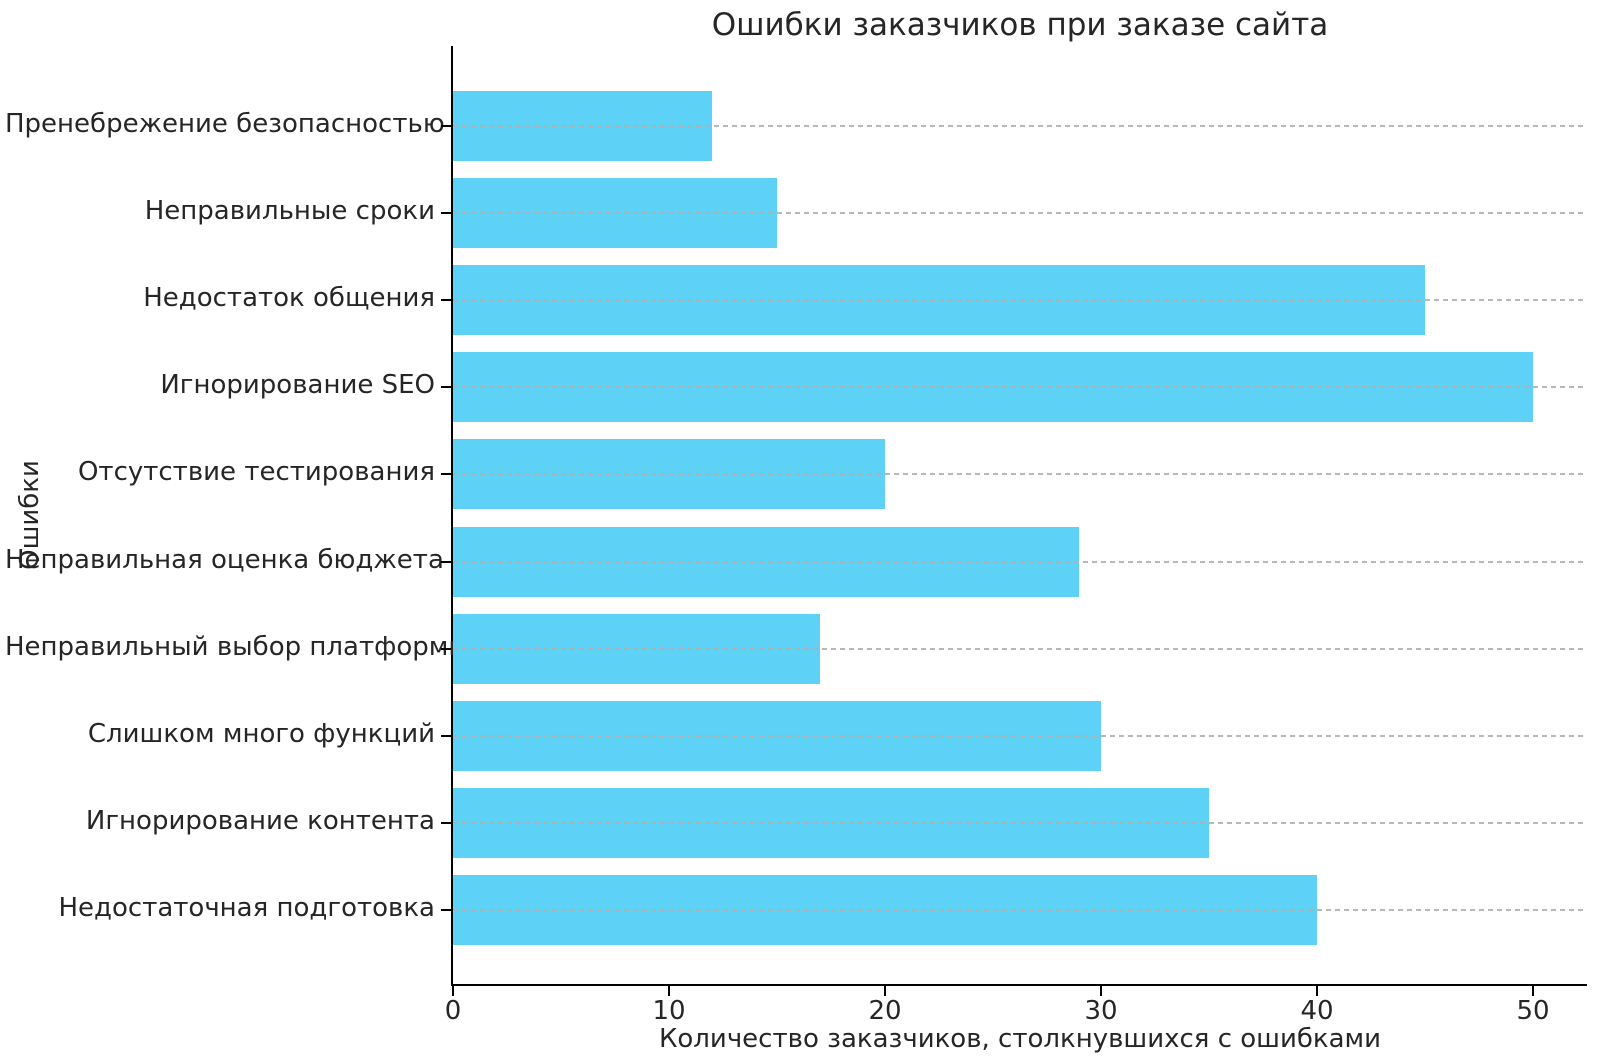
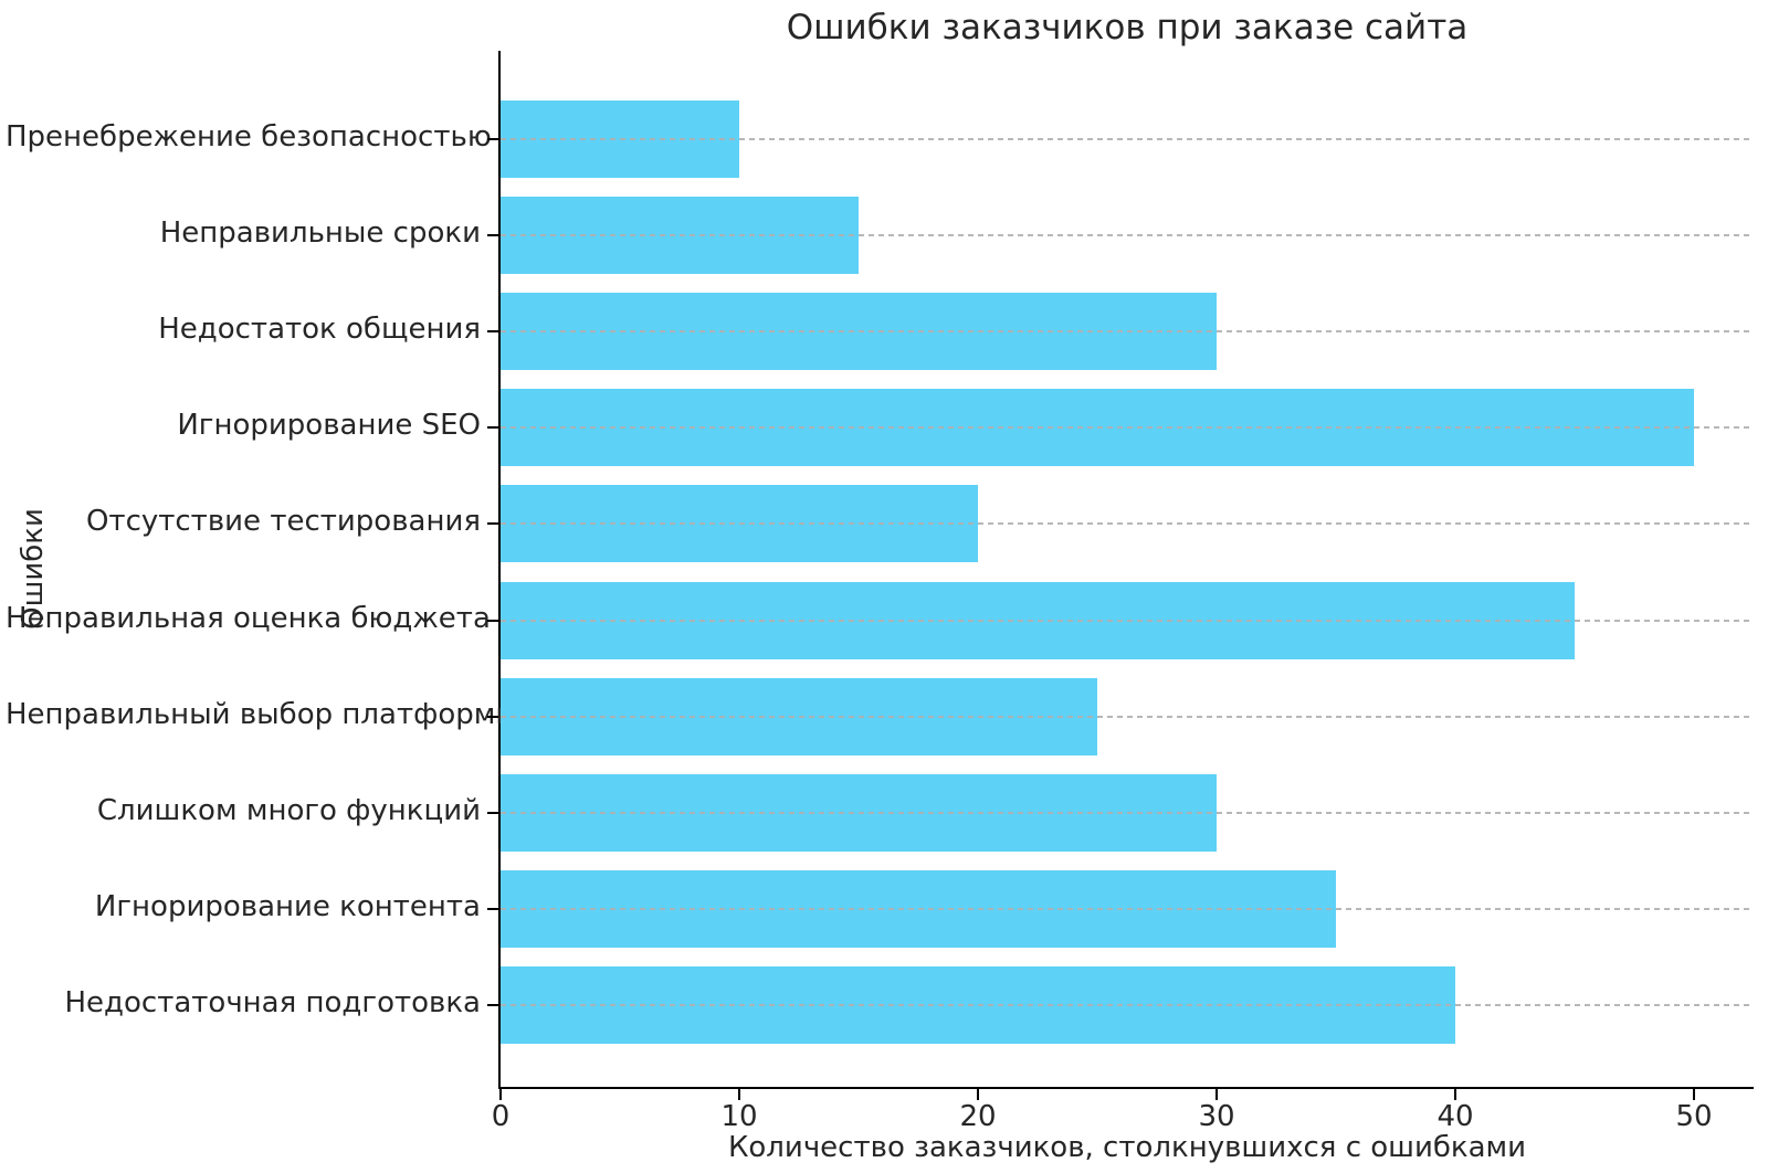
Пренебрежение безопасностью: 12 -> 10
Недостаток общения: 45 -> 30
Неправильная оценка бюджета: 29 -> 45
Неправильный выбор платформы: 17 -> 25
